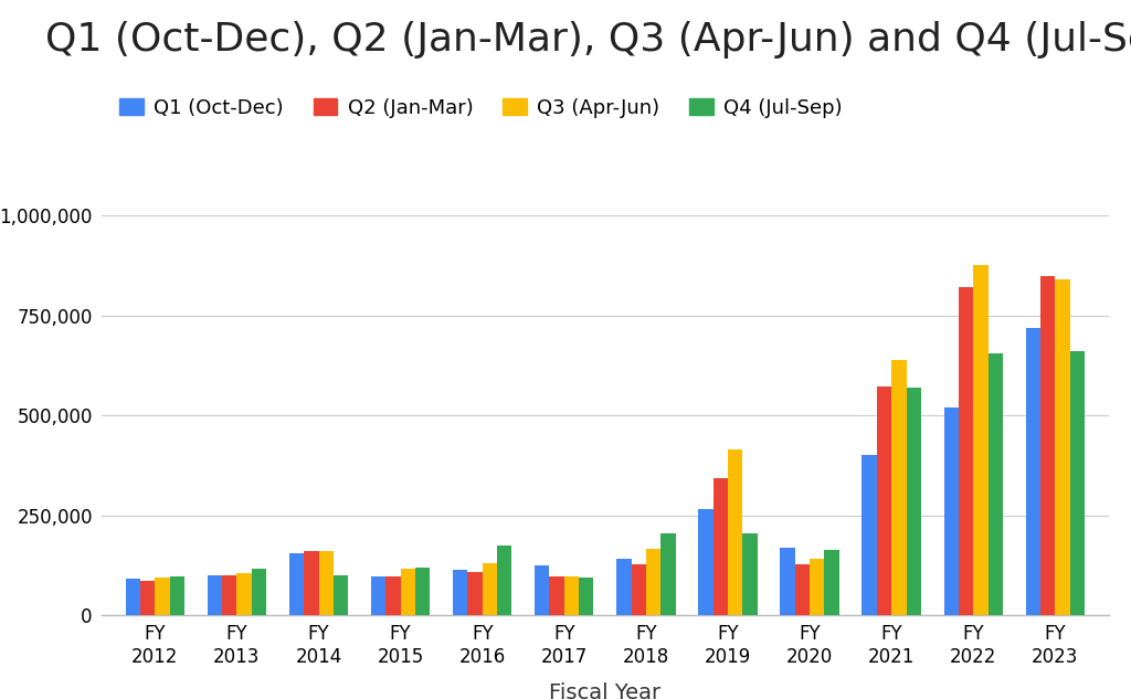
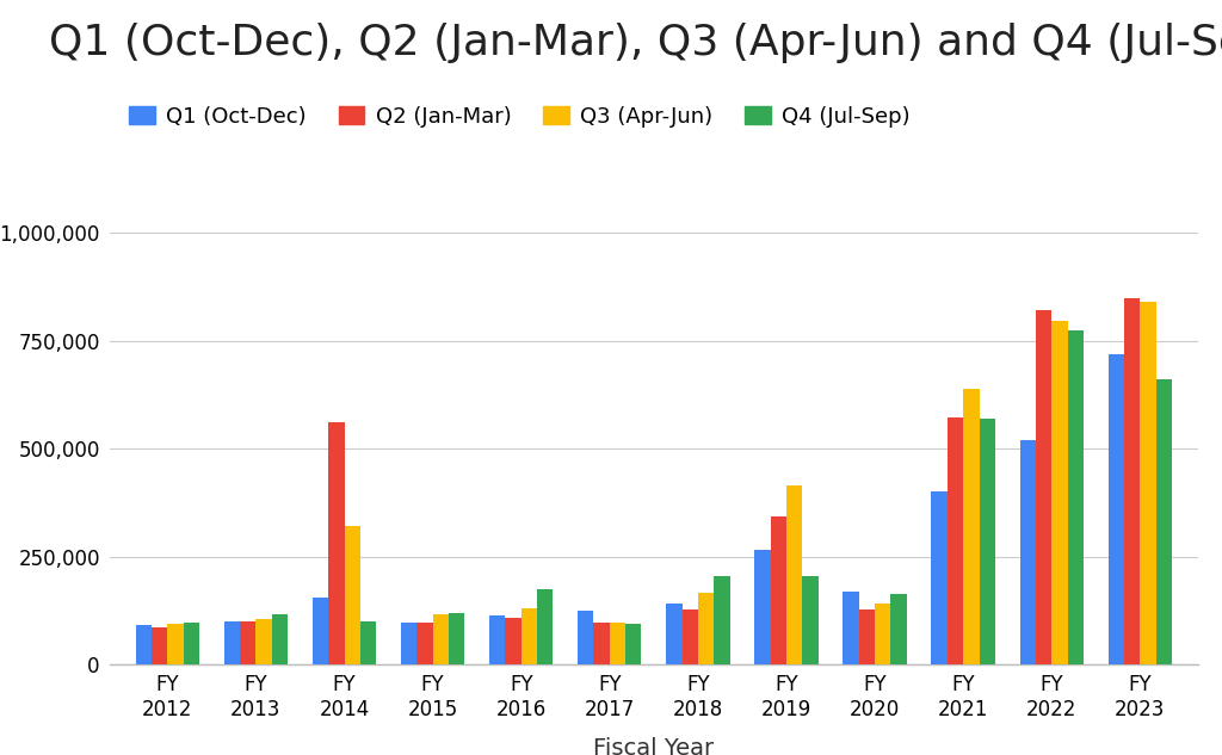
Q2 (Jan-Mar)/FY 2014: 160,000 -> 560,000
Q3 (Apr-Jun)/FY 2014: 160,000 -> 320,000
Q3 (Apr-Jun)/FY 2022: 877,000 -> 795,000
Q4 (Jul-Sep)/FY 2022: 655,000 -> 775,000
